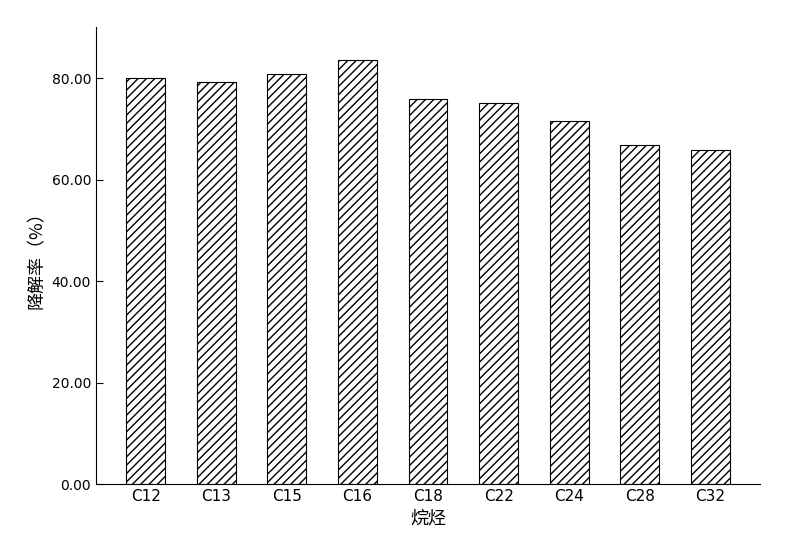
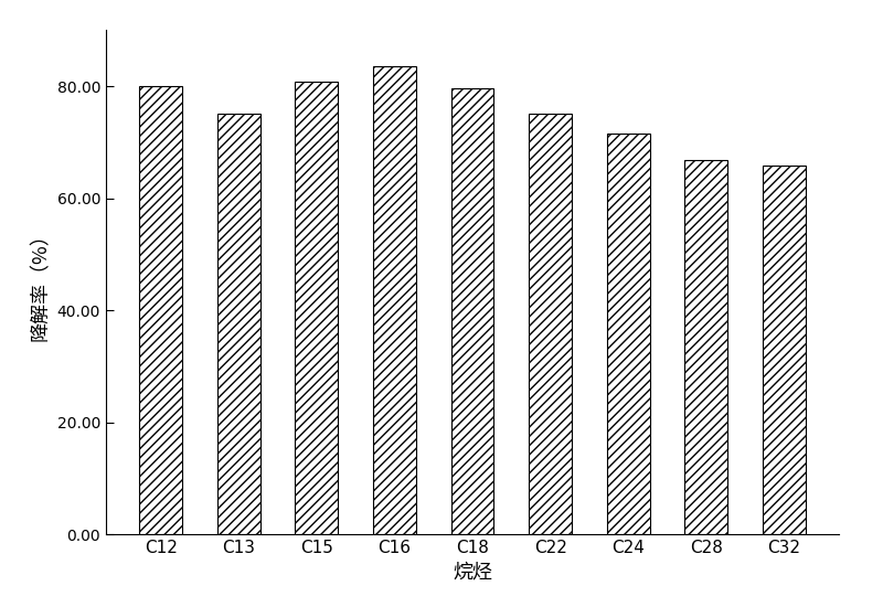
C13: 79.2 -> 75.2
C18: 76.0 -> 79.6
